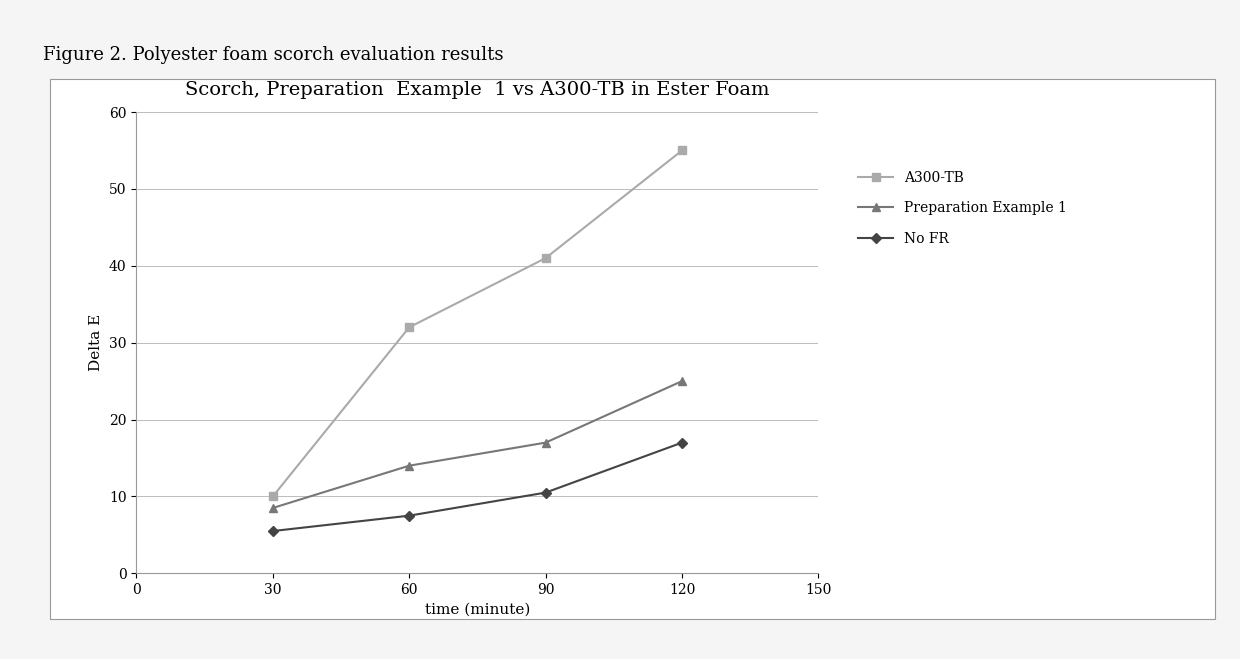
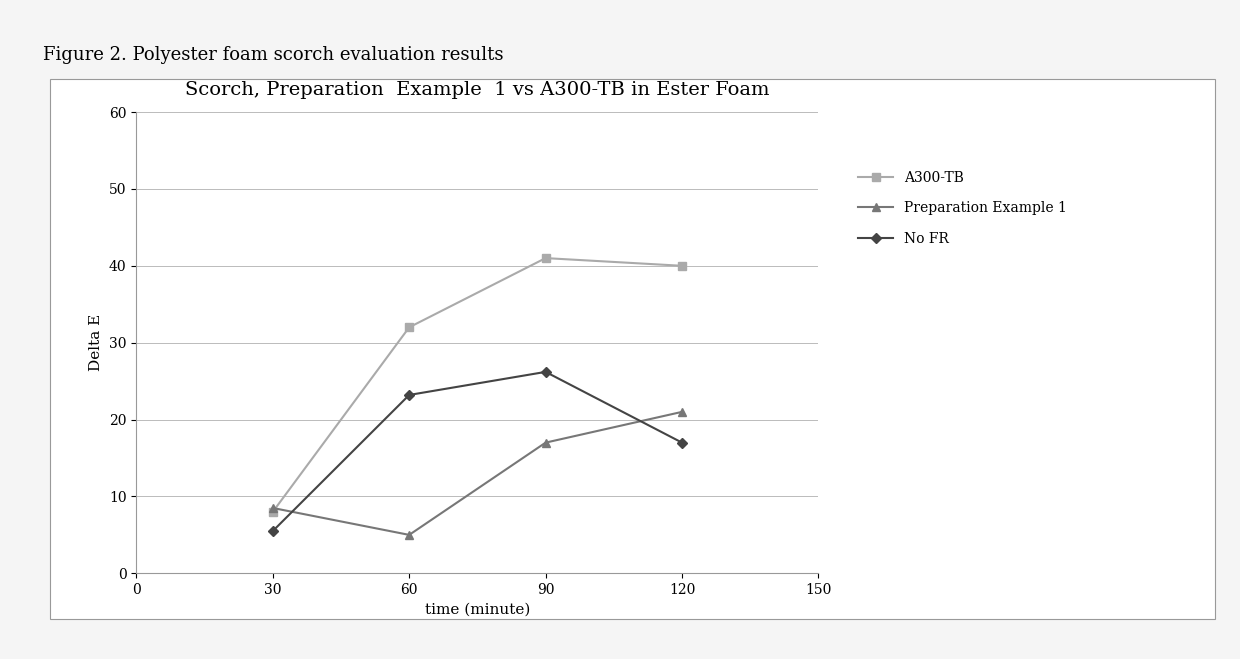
A300-TB/30: 10 -> 8
Preparation Example 1/60: 14.0 -> 5.0
No FR/60: 7.5 -> 23.2
No FR/90: 10.5 -> 26.2
A300-TB/120: 55 -> 40
Preparation Example 1/120: 25.0 -> 21.0
